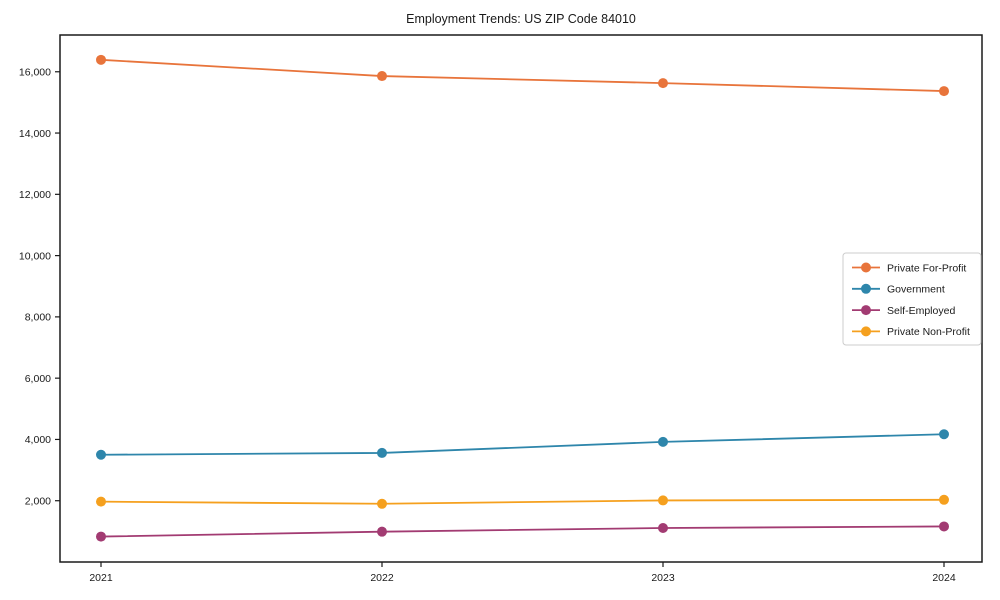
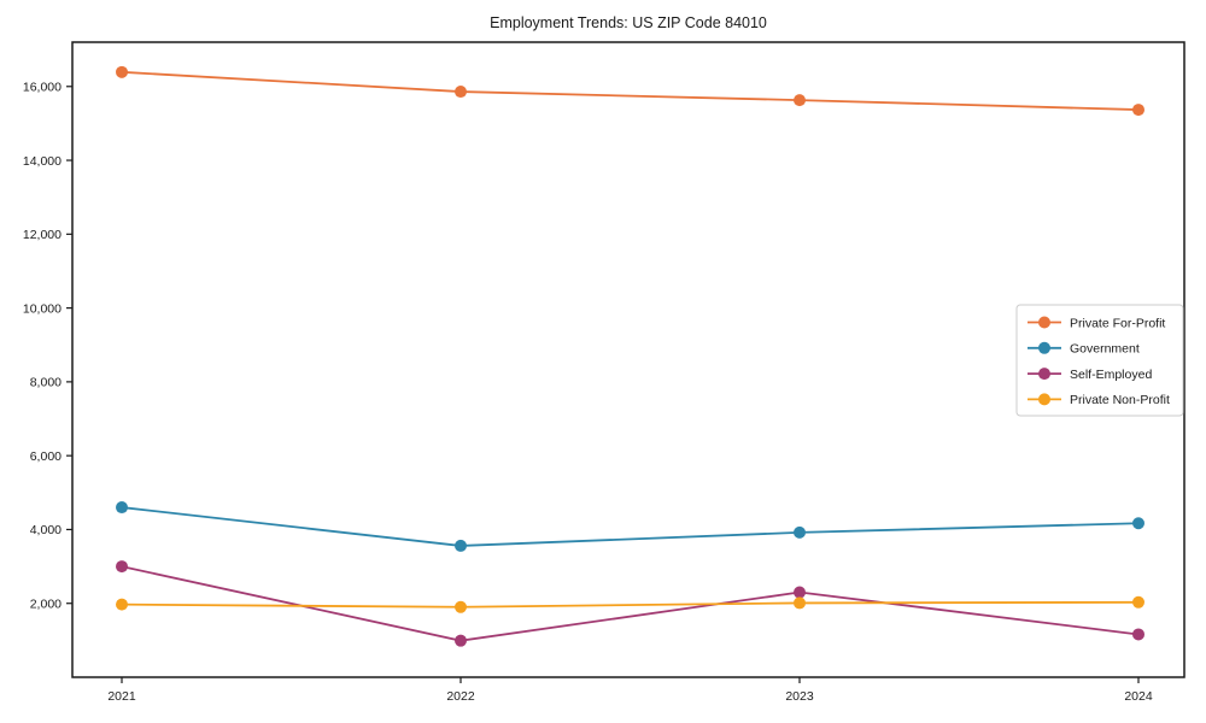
Government/2021: 3500 -> 4600
Self-Employed/2021: 800 -> 3000
Self-Employed/2023: 1100 -> 2300
